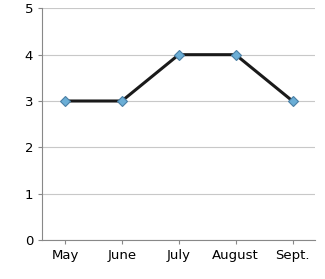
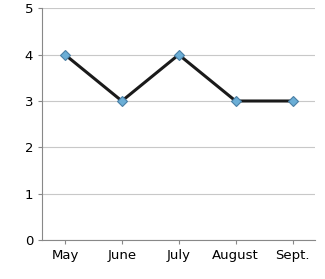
May: 3 -> 4
August: 4 -> 3
